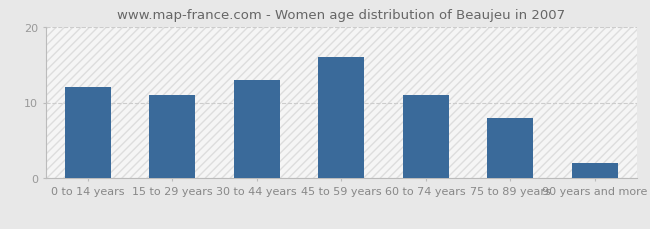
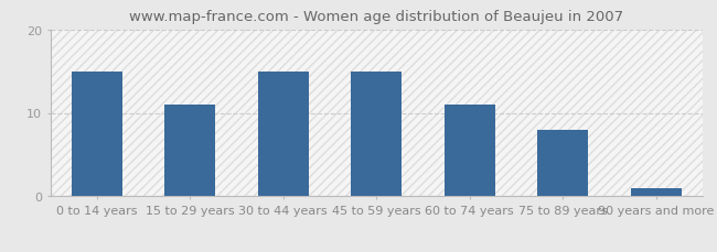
0 to 14 years: 12 -> 15
30 to 44 years: 13 -> 15
45 to 59 years: 16 -> 15
90 years and more: 2 -> 1
